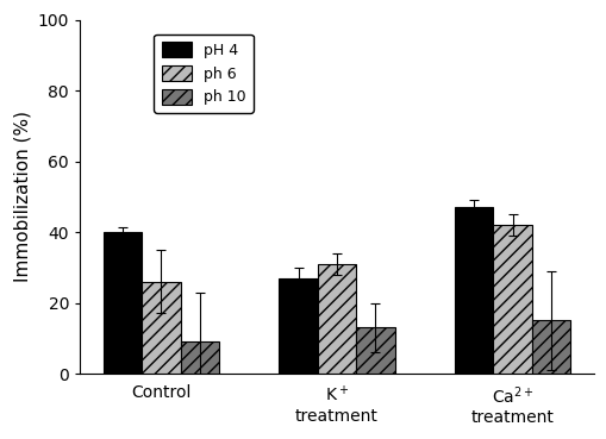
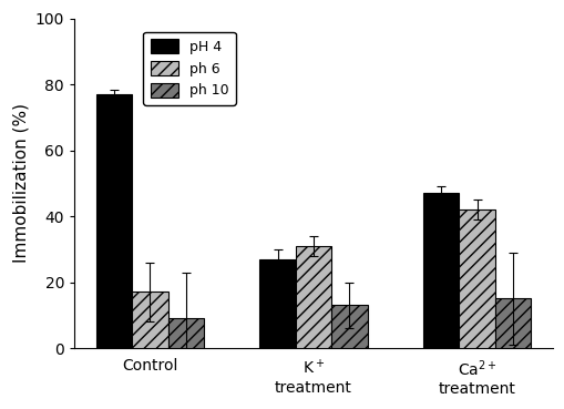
pH 4/Control: 40 -> 77
ph 6/Control: 26 -> 17
